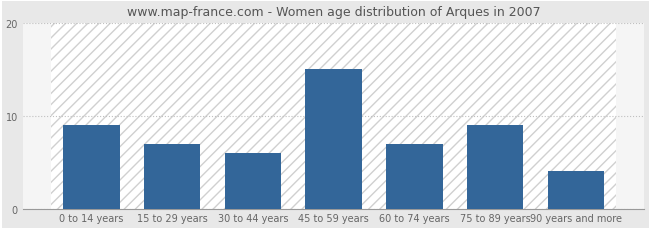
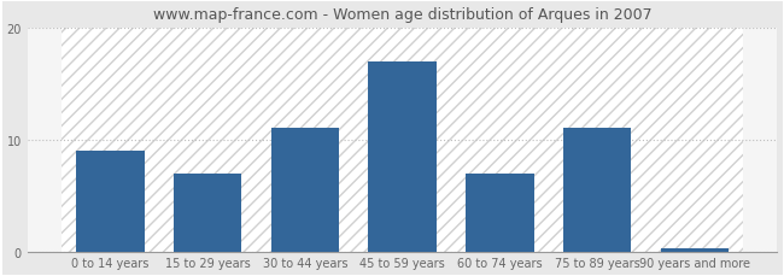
30 to 44 years: 6.0 -> 11.0
45 to 59 years: 15.0 -> 17.0
75 to 89 years: 9.0 -> 11.0
90 years and more: 4.0 -> 0.3
